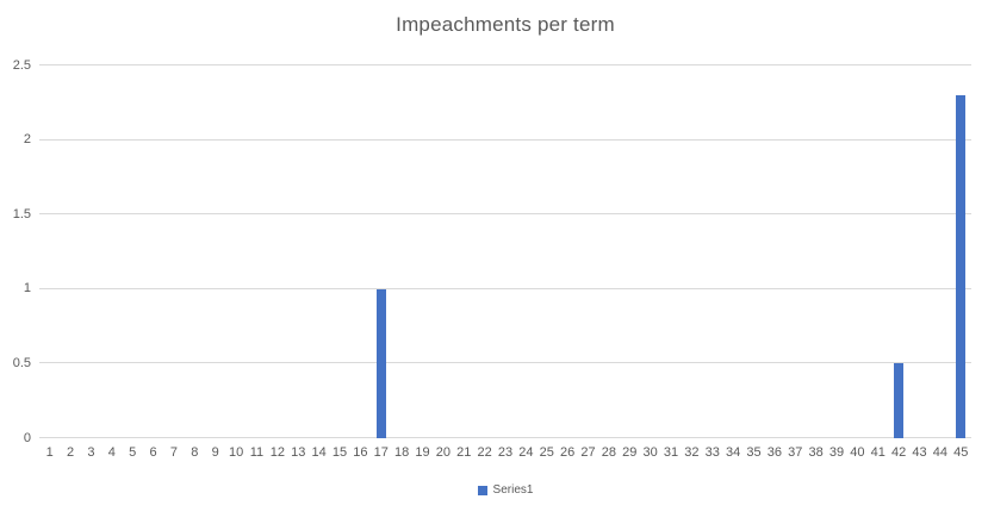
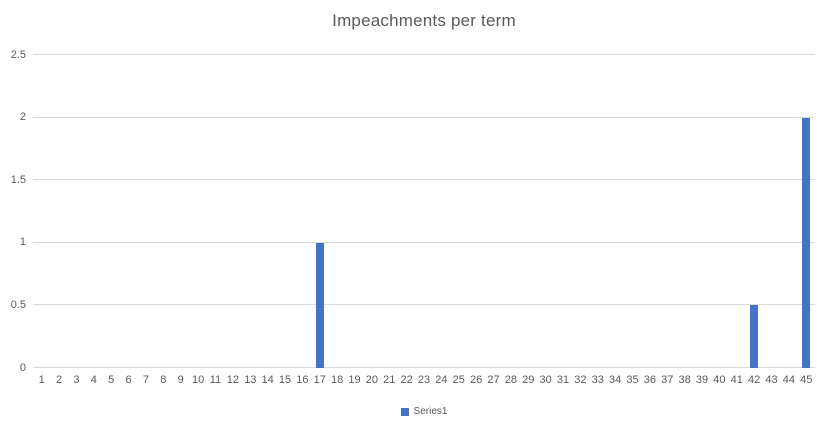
45: 2.3 -> 2.0
